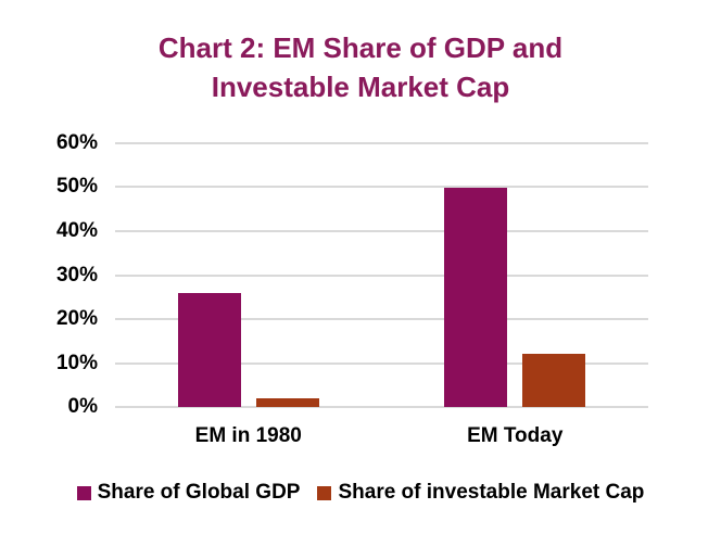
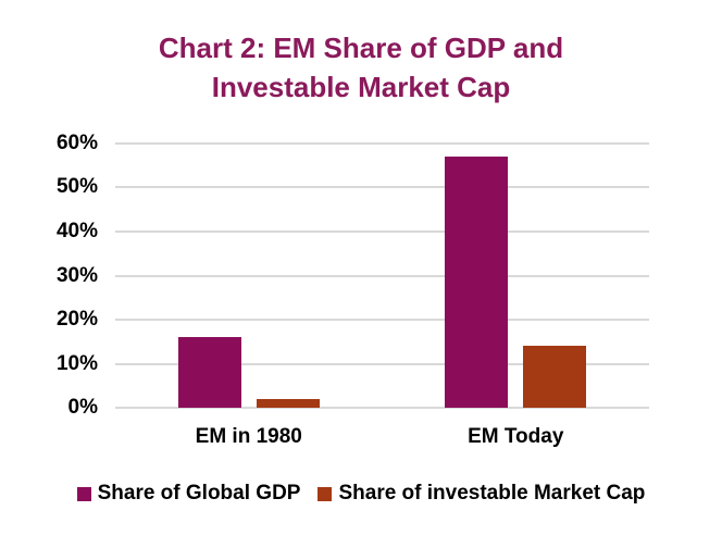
Share of Global GDP/EM in 1980: 26% -> 16%
Share of Global GDP/EM Today: 50% -> 57%
Share of investable Market Cap/EM Today: 12% -> 14%
